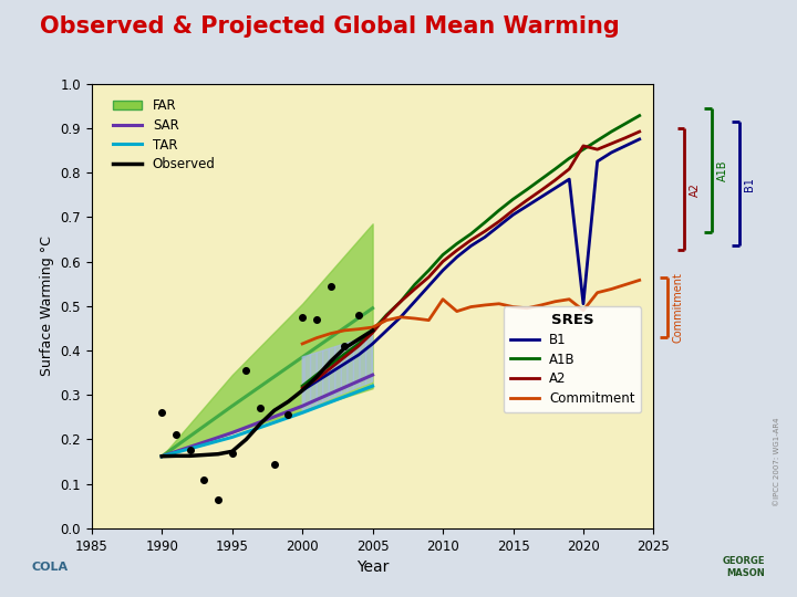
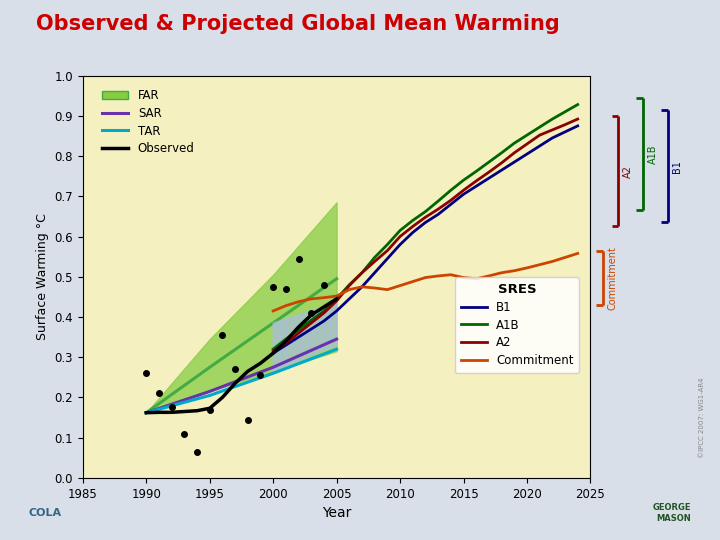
Commitment/2010: 0.515 -> 0.478
B1/2020: 0.505 -> 0.805
A2/2020: 0.860 -> 0.830
Commitment/2020: 0.490 -> 0.522
